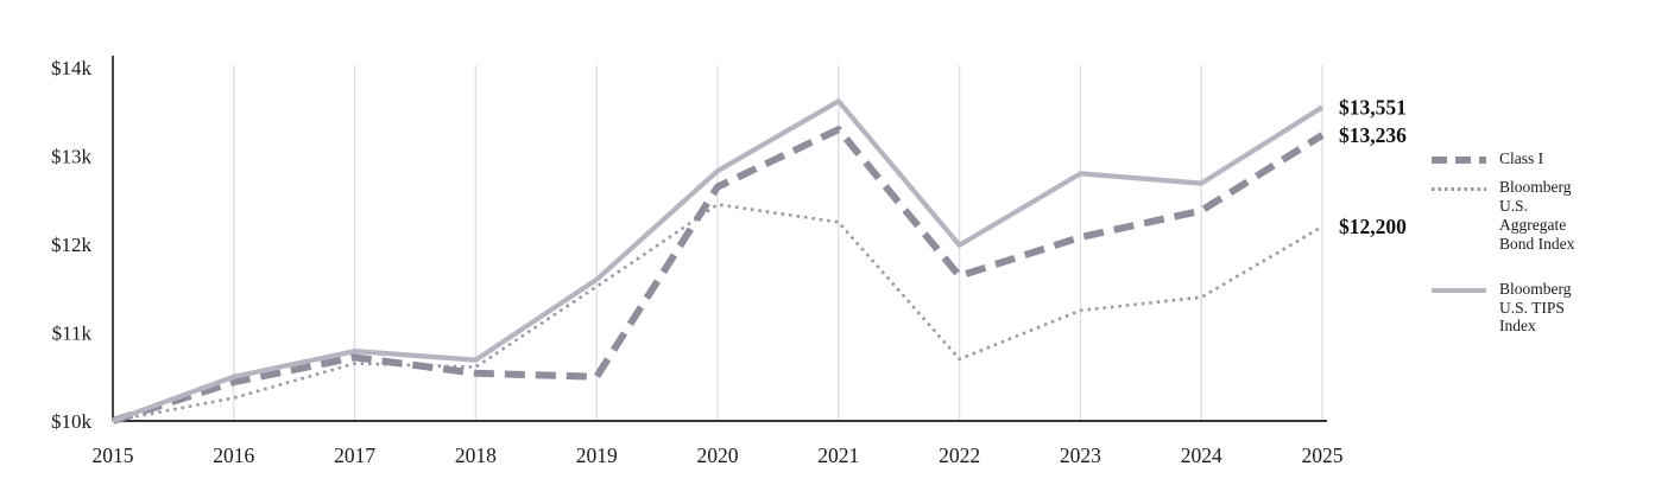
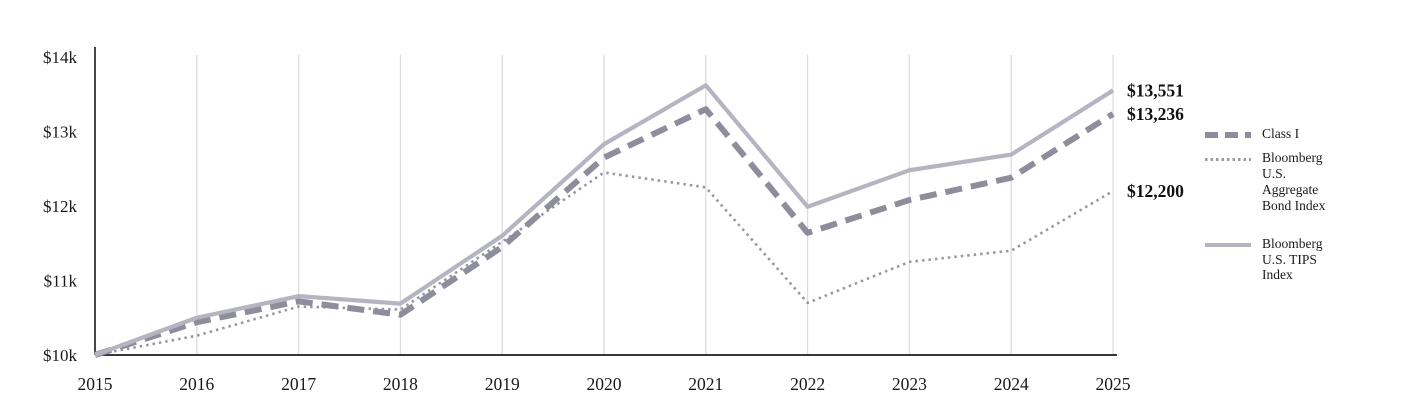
Class I/2019: $10.5k -> $11.4k
Bloomberg U.S. TIPS Index/2023: $12.8k -> $12.5k
